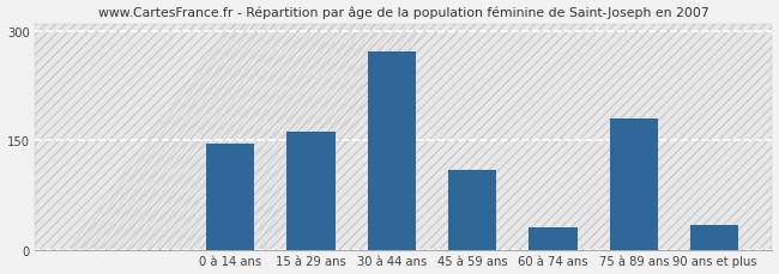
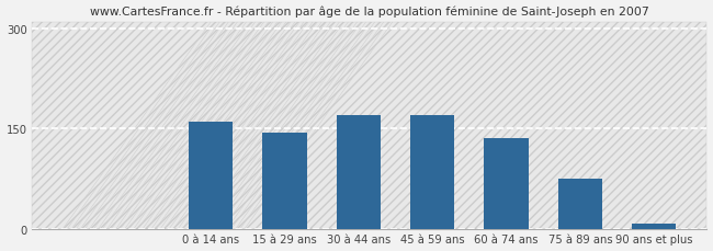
0 à 14 ans: 146 -> 160
15 à 29 ans: 162 -> 144
30 à 44 ans: 272 -> 170
45 à 59 ans: 110 -> 170
60 à 74 ans: 30 -> 135
75 à 89 ans: 180 -> 75
90 ans et plus: 34 -> 8
